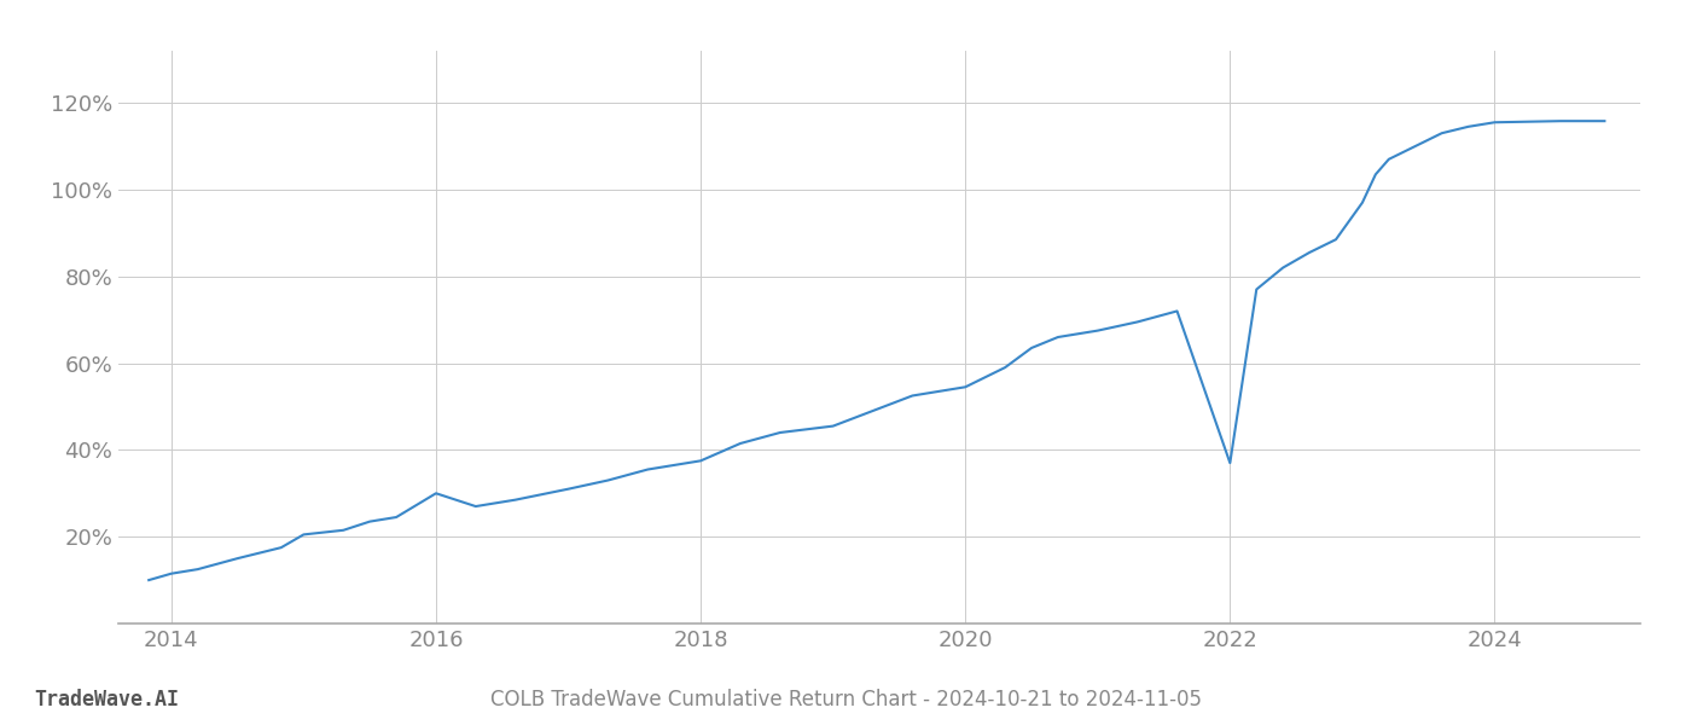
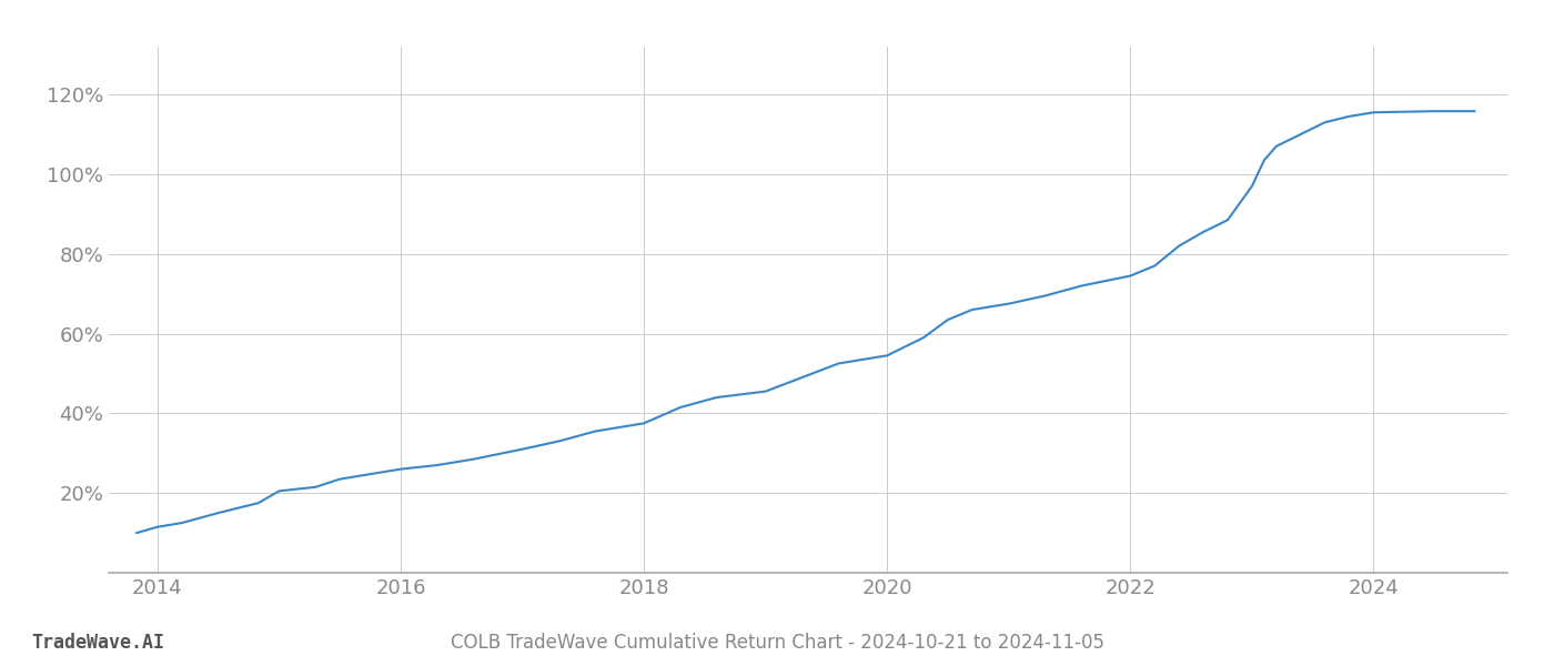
2016: 30.0% -> 26.0%
2022: 37.0% -> 74.5%
